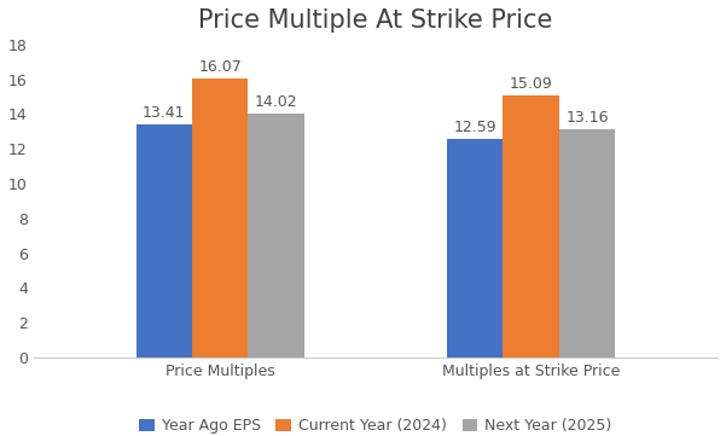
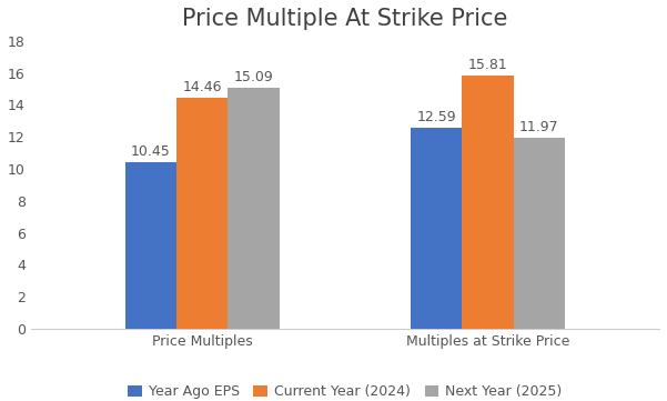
Year Ago EPS/Price Multiples: 13.41 -> 10.45
Current Year (2024)/Price Multiples: 16.07 -> 14.46
Next Year (2025)/Price Multiples: 14.02 -> 15.09
Current Year (2024)/Multiples at Strike Price: 15.09 -> 15.81
Next Year (2025)/Multiples at Strike Price: 13.16 -> 11.97
